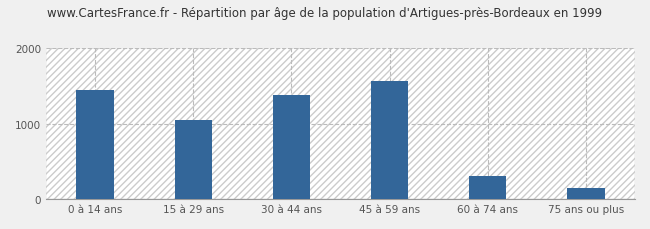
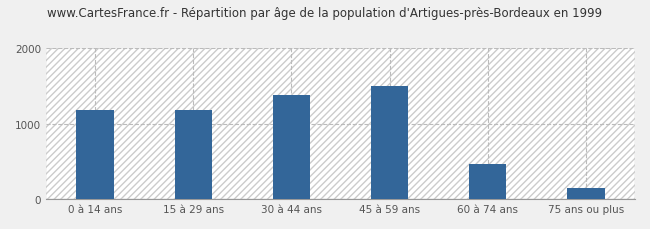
0 à 14 ans: 1440 -> 1180
15 à 29 ans: 1040 -> 1180
45 à 59 ans: 1560 -> 1490
60 à 74 ans: 300 -> 470
